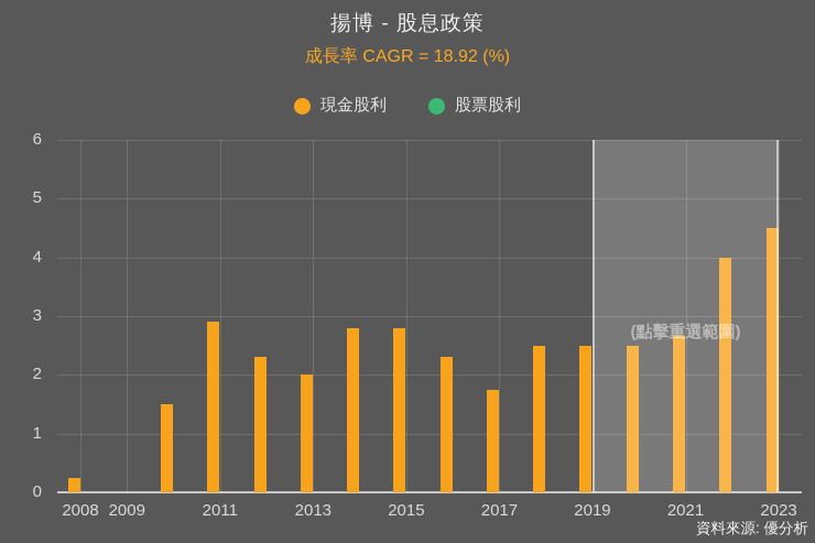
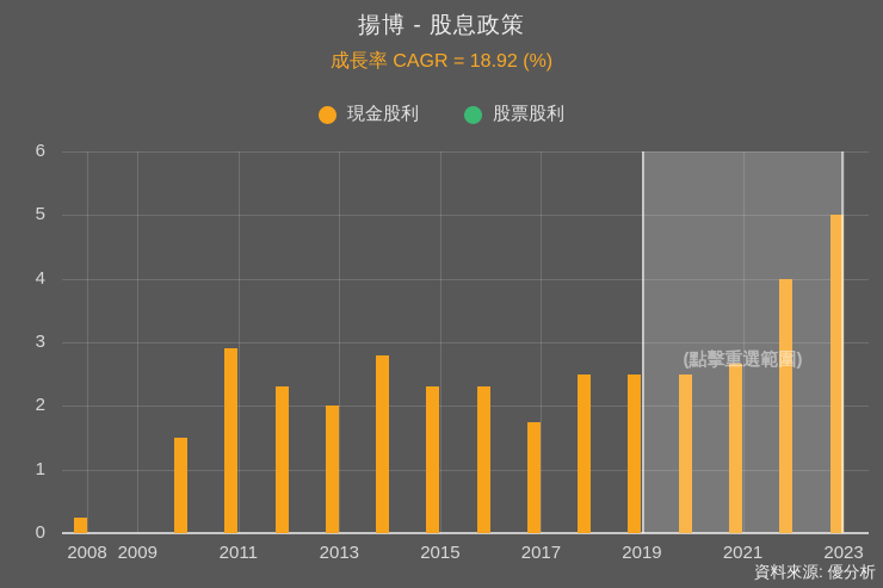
現金股利/2015: 2.8 -> 2.3
現金股利/2023: 4.5 -> 5.0
